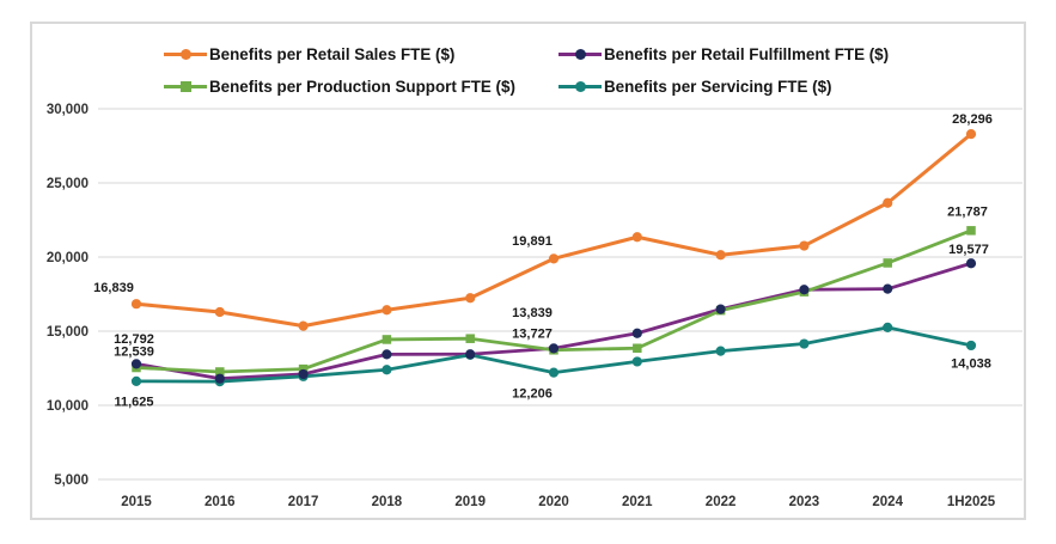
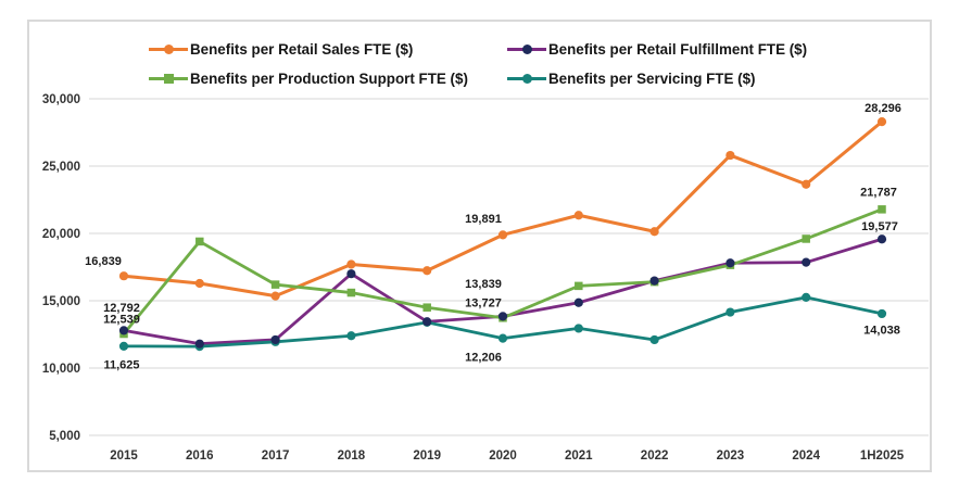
Benefits per Production Support FTE ($)/2016: 12300 -> 19400
Benefits per Production Support FTE ($)/2017: 12400 -> 16200
Benefits per Retail Sales FTE ($)/2018: 16400 -> 17700
Benefits per Retail Fulfillment FTE ($)/2018: 13400 -> 17000
Benefits per Production Support FTE ($)/2018: 14400 -> 15600
Benefits per Production Support FTE ($)/2021: 13800 -> 16100
Benefits per Servicing FTE ($)/2022: 13700 -> 12100
Benefits per Retail Sales FTE ($)/2023: 20800 -> 25800
